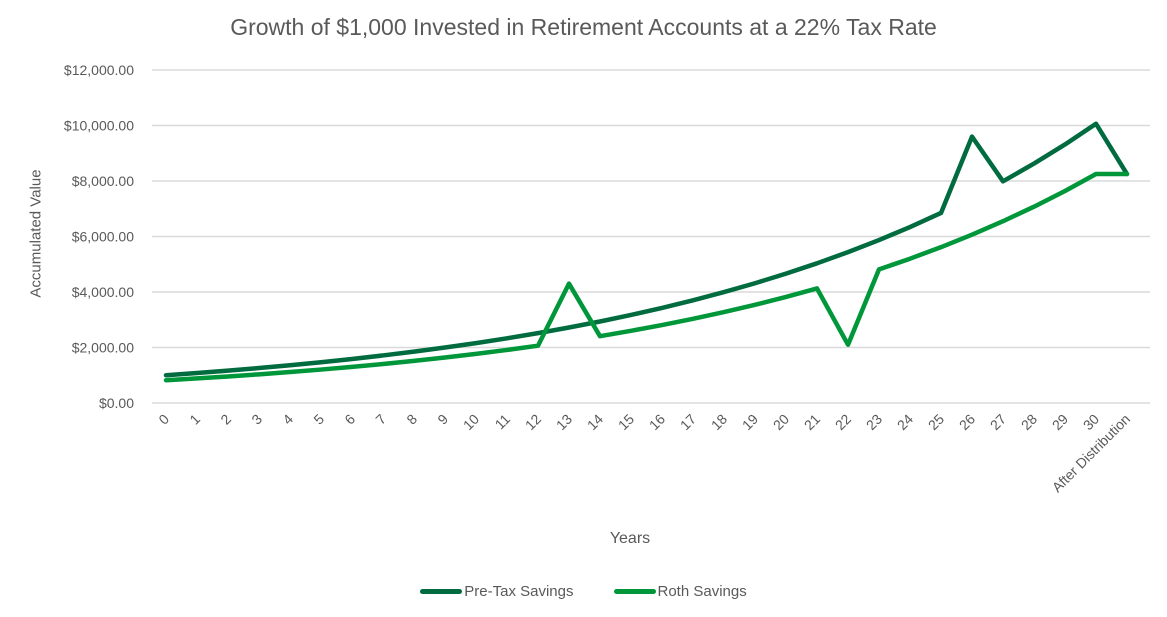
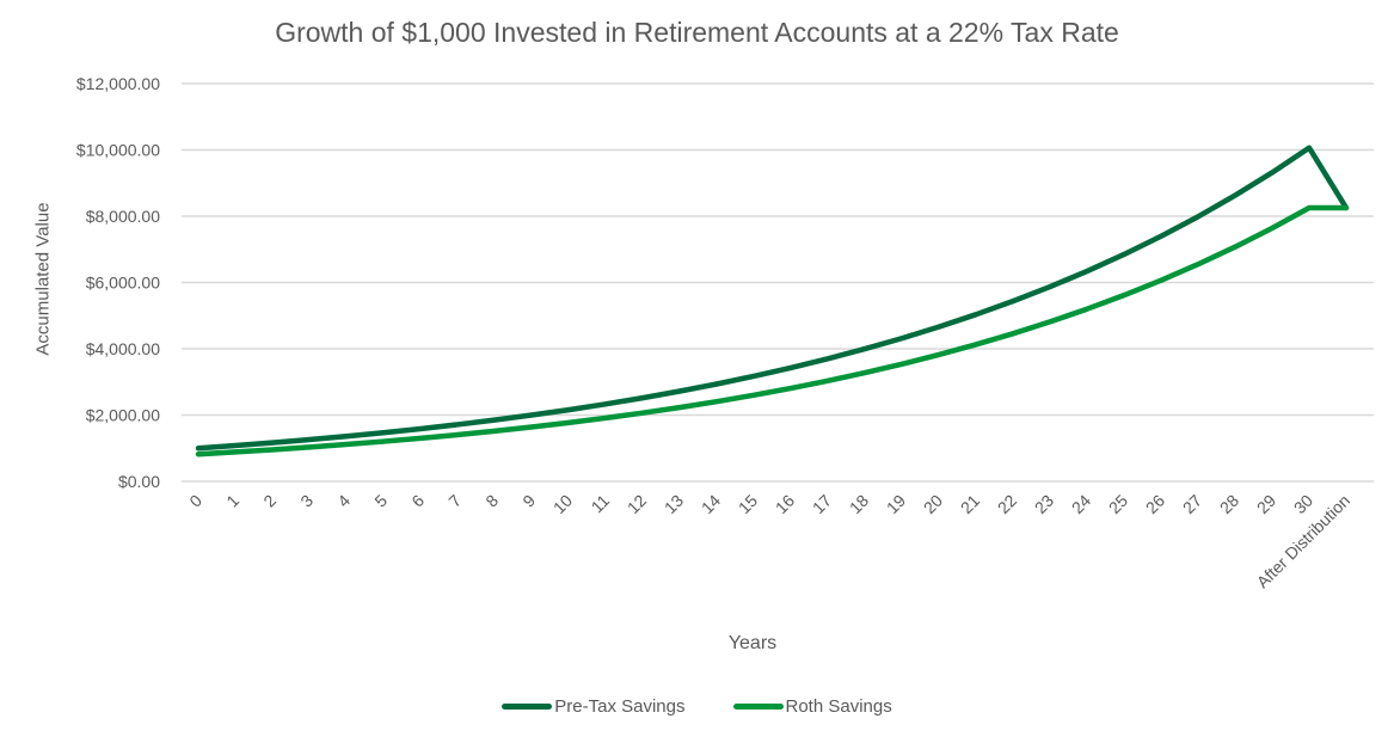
Roth Savings/13: $4300 -> $2200
Roth Savings/22: $2100 -> $4500
Pre-Tax Savings/26: $9600 -> $7400
